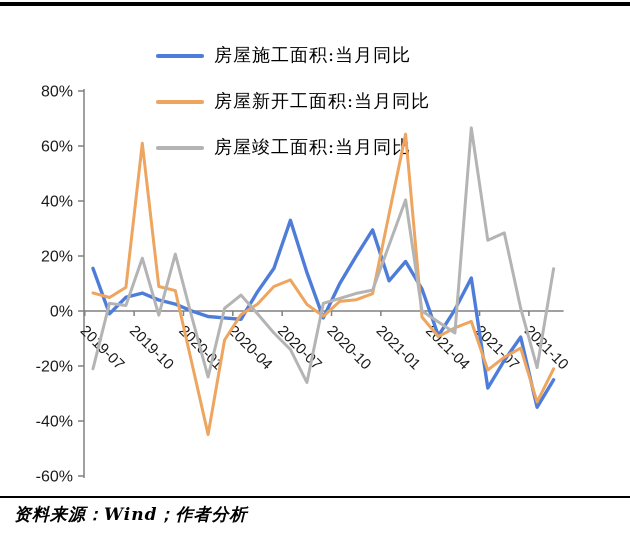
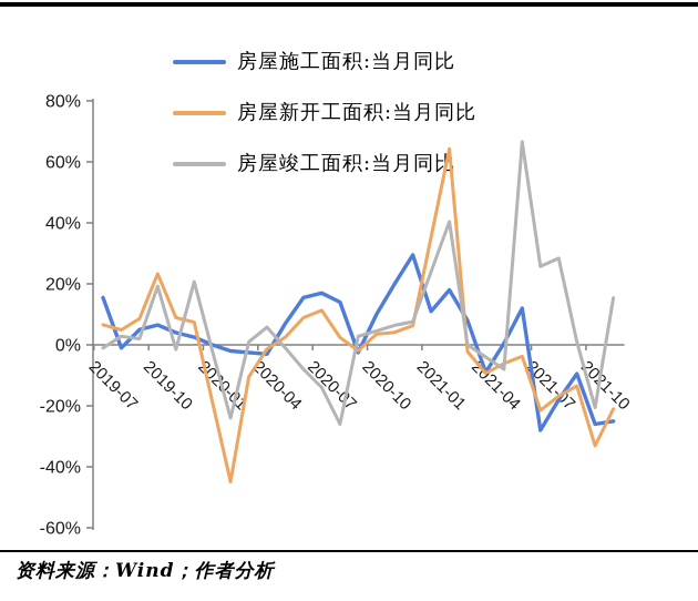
房屋竣工面积:当月同比/2019-07: -21% -> -1%
房屋新开工面积:当月同比/2019-10: 61% -> 23%
房屋施工面积:当月同比/2020-07: 33% -> 17%
房屋施工面积:当月同比/2021-10: -35% -> -26%
